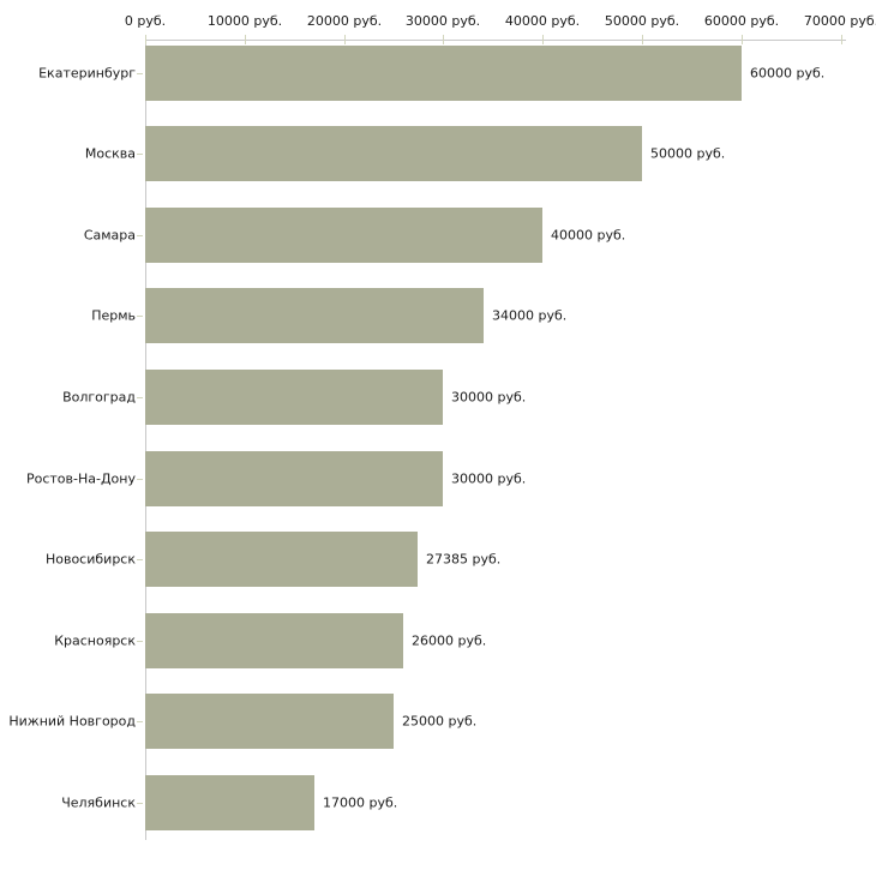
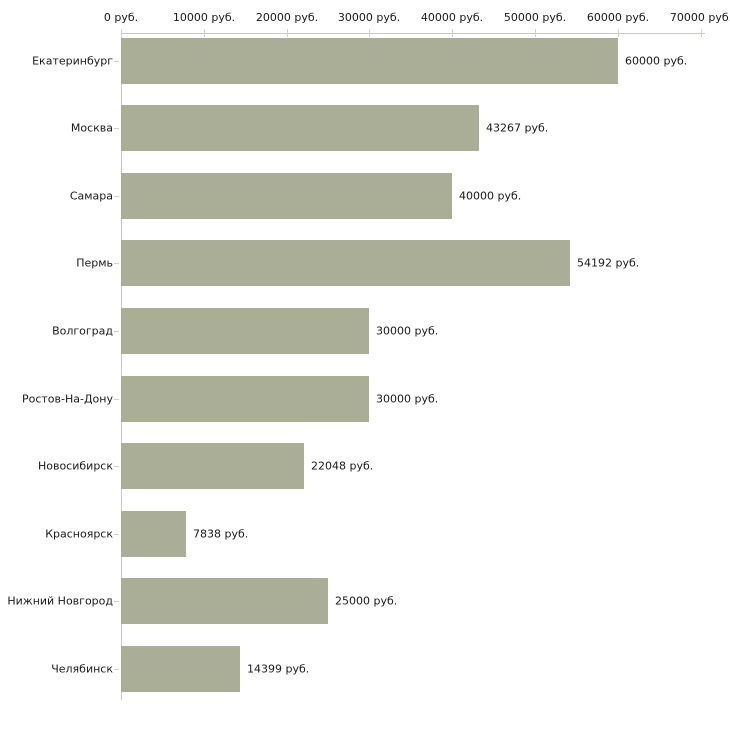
Москва: 50000 -> 43267
Пермь: 34000 -> 54192
Новосибирск: 27385 -> 22048
Красноярск: 26000 -> 7838
Челябинск: 17000 -> 14399
